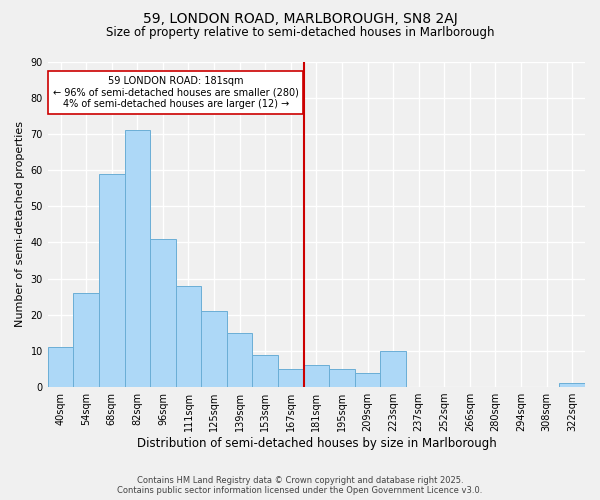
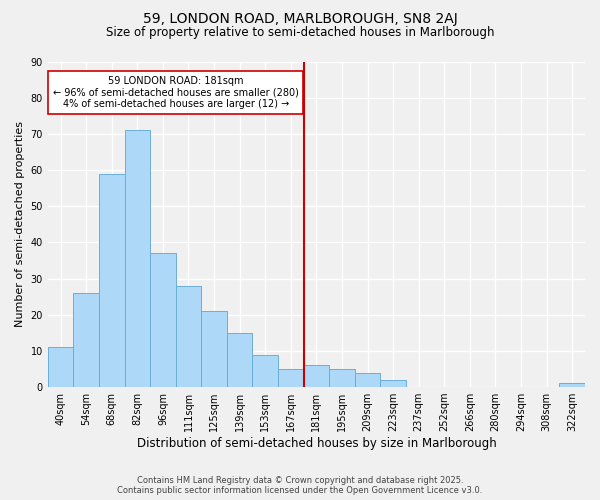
96sqm: 41 -> 37
223sqm: 10 -> 2
